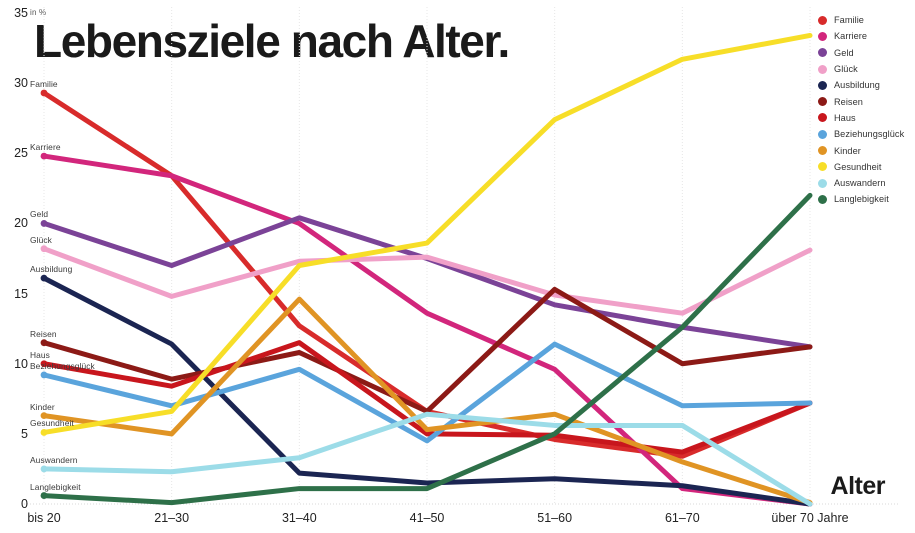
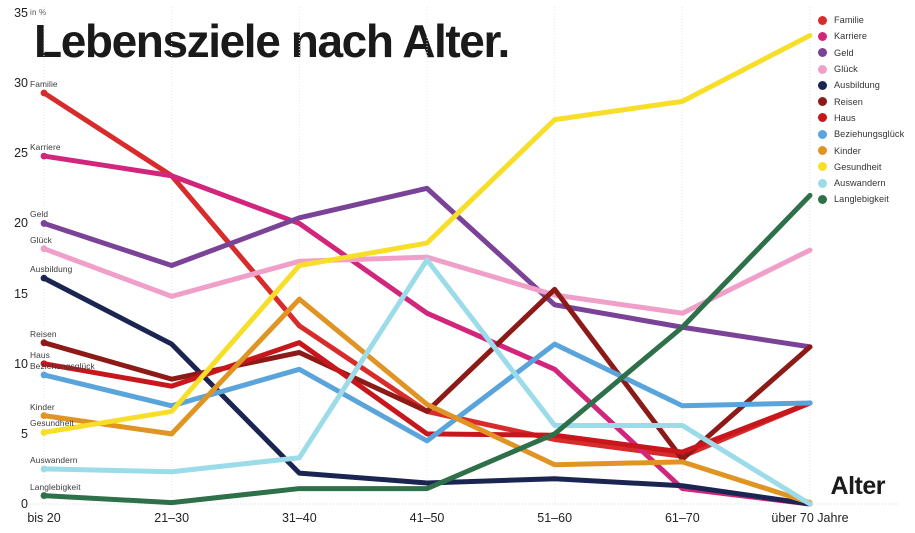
Geld/41–50: 17.5 -> 22.5
Kinder/41–50: 5.3 -> 7.1
Auswandern/41–50: 6.4 -> 17.4
Kinder/51–60: 6.4 -> 2.8
Reisen/61–70: 10.0 -> 3.2
Gesundheit/61–70: 31.7 -> 28.7
